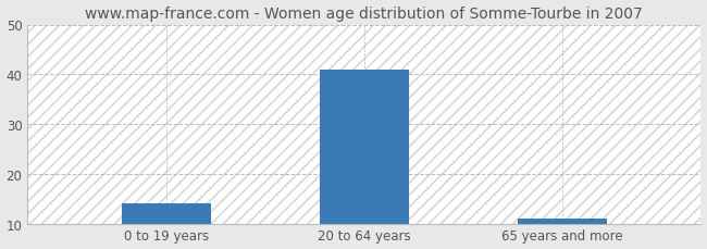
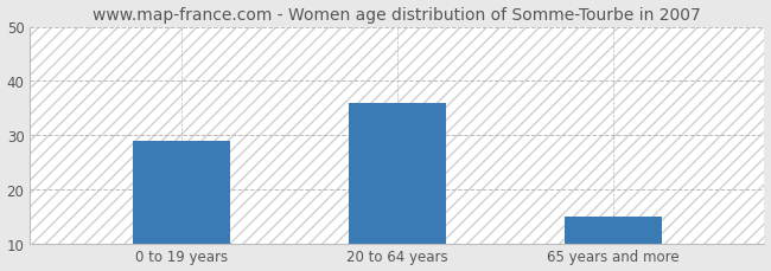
0 to 19 years: 14 -> 29
20 to 64 years: 41 -> 36
65 years and more: 11 -> 15
